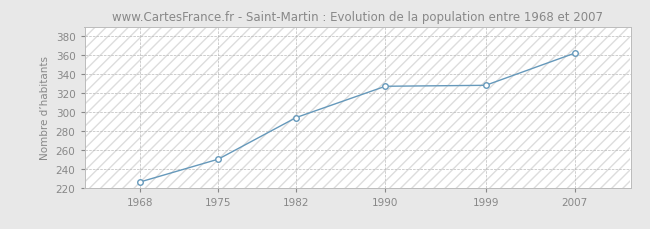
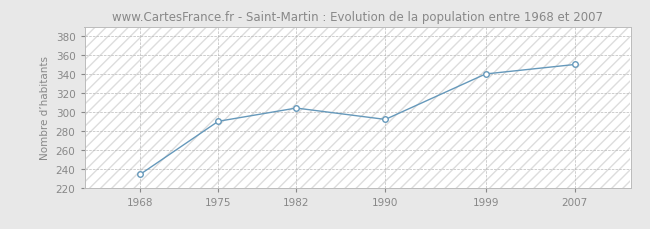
1968: 226 -> 234
1975: 250 -> 290
1982: 294 -> 304
1990: 327 -> 292
1999: 328 -> 340
2007: 362 -> 350
